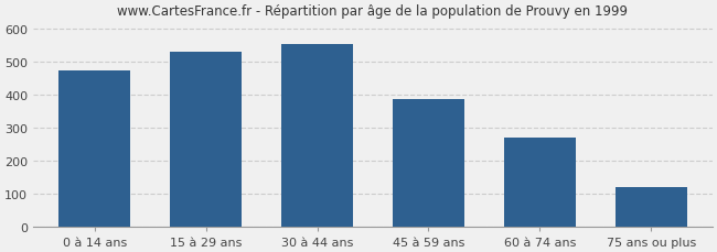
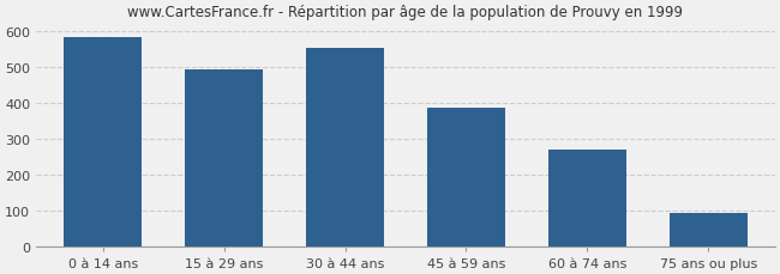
0 à 14 ans: 475 -> 585
15 à 29 ans: 530 -> 493
75 ans ou plus: 120 -> 93
